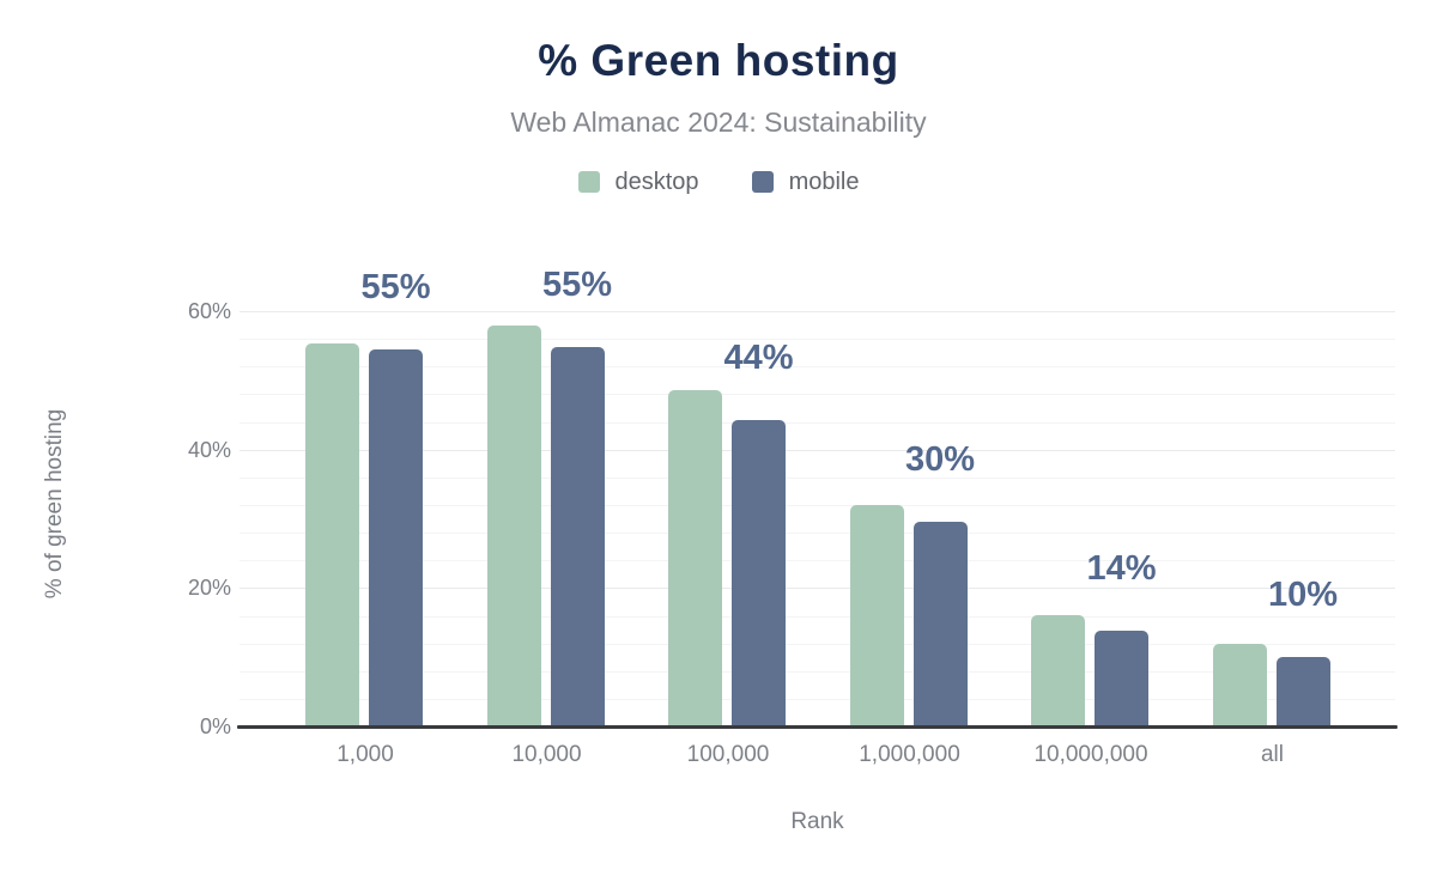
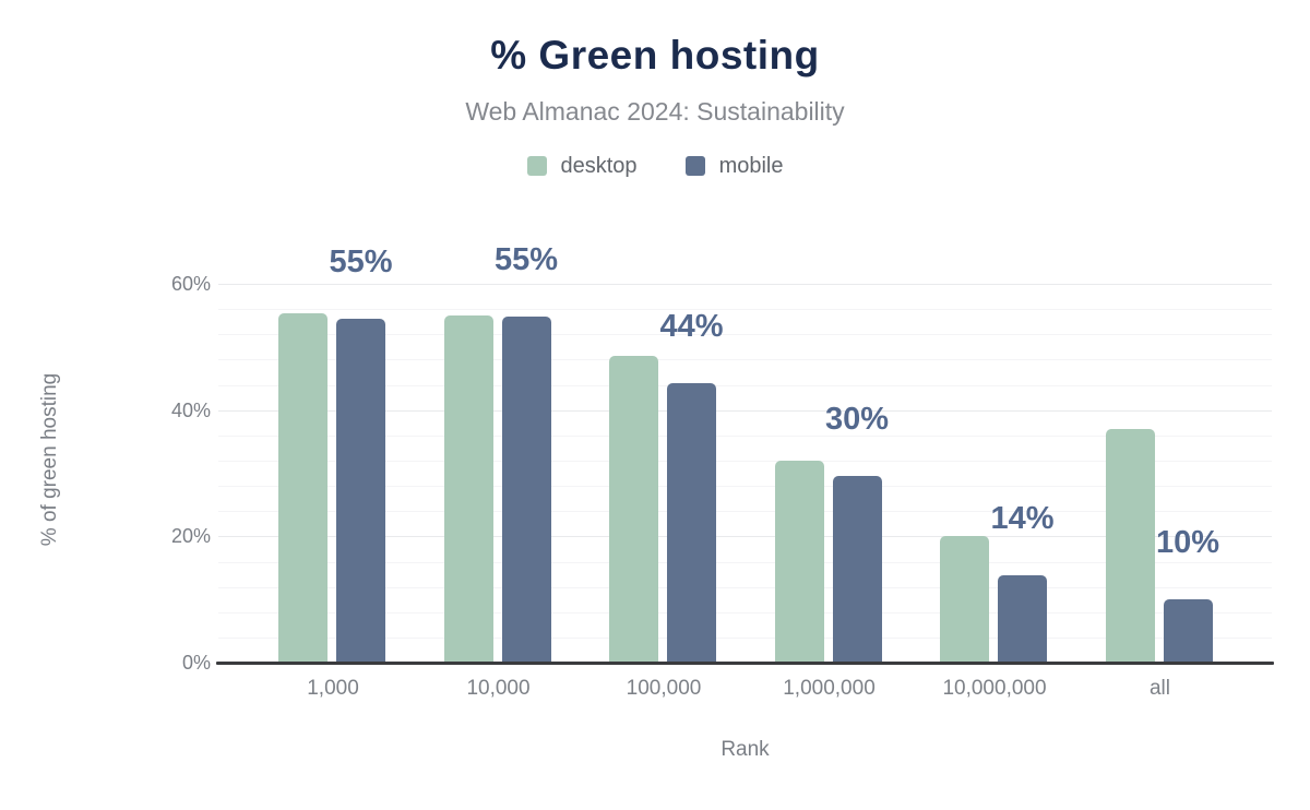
desktop/10,000: 58% -> 55%
desktop/10,000,000: 16% -> 20%
desktop/all: 12% -> 37%
